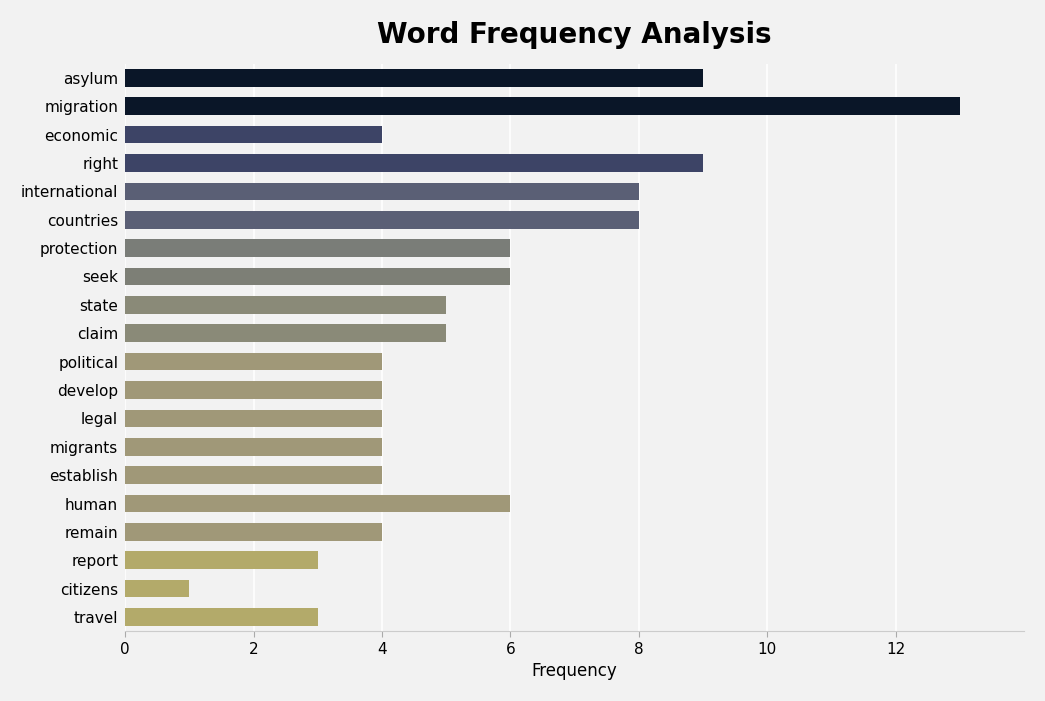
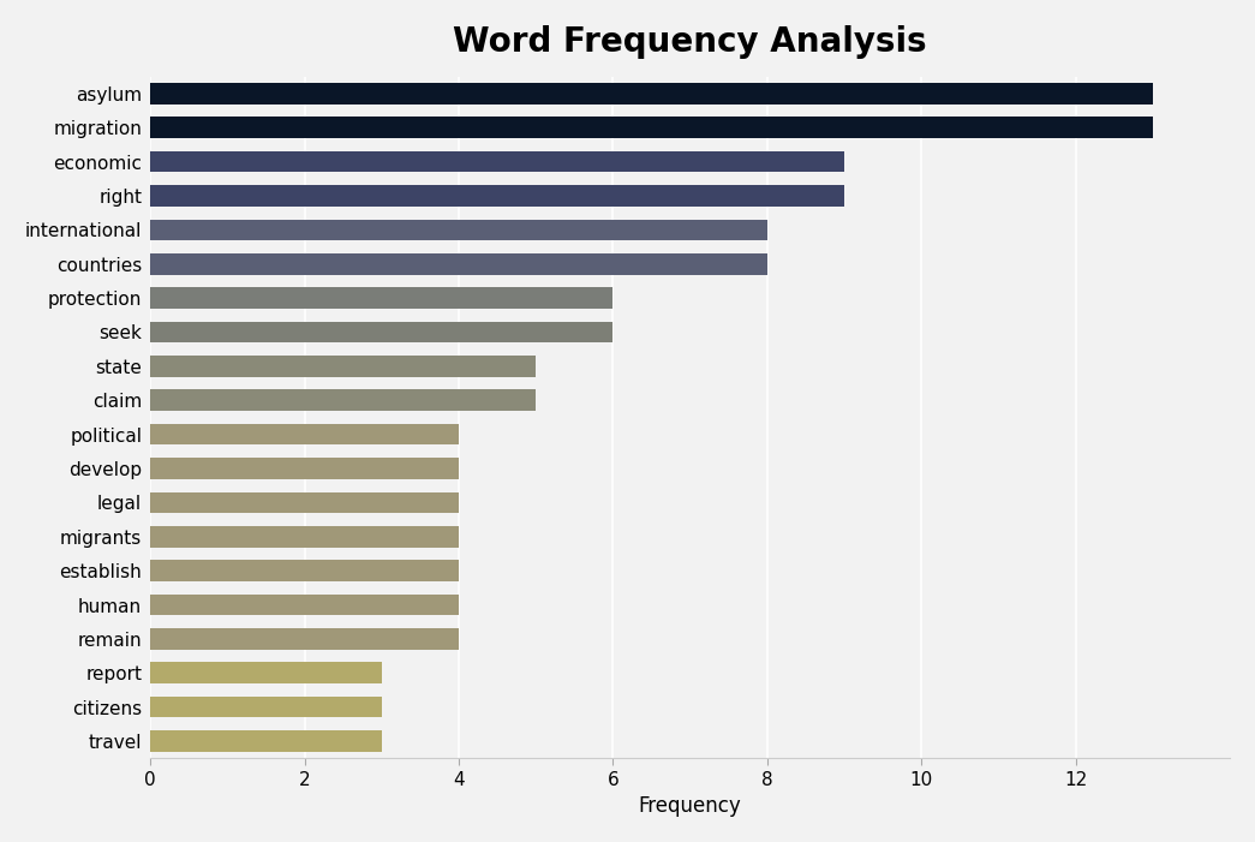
asylum: 9 -> 13
economic: 4 -> 9
human: 6 -> 4
citizens: 1 -> 3
